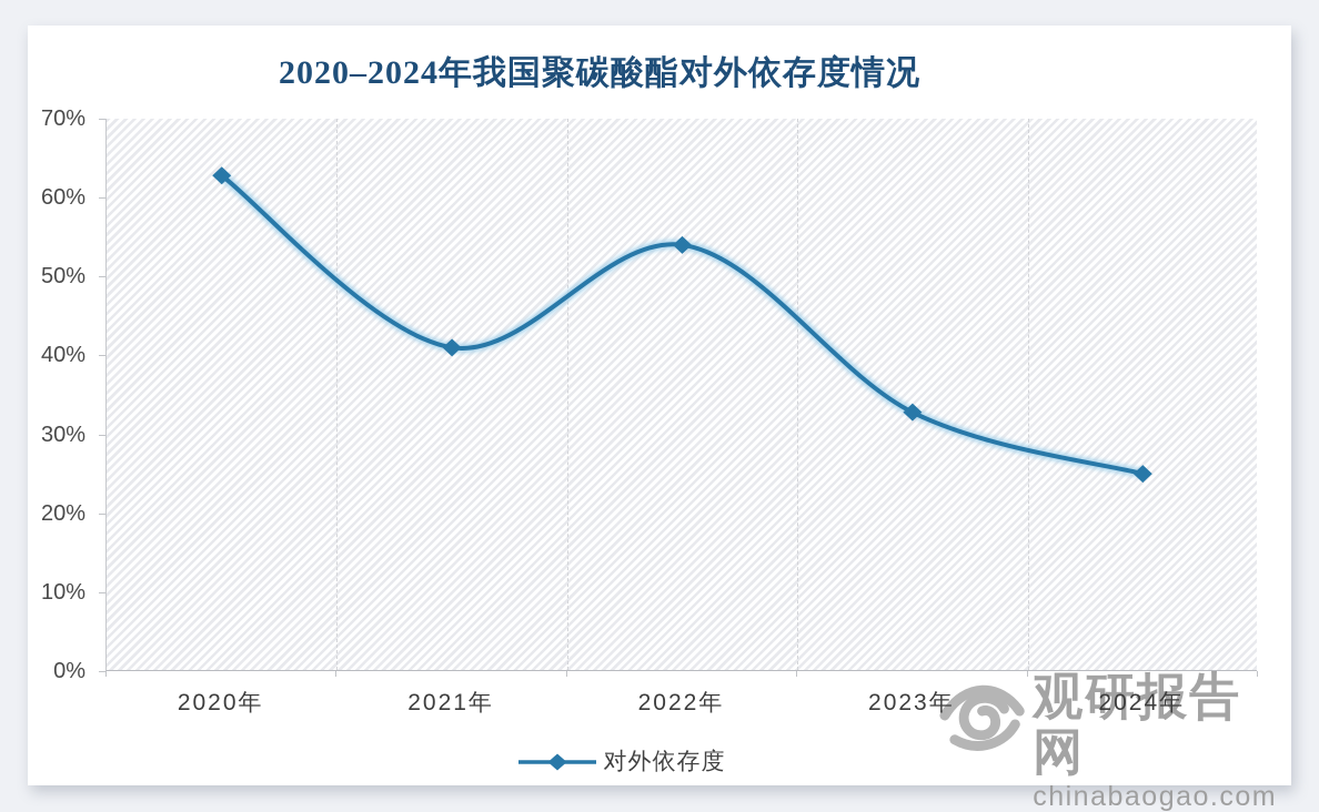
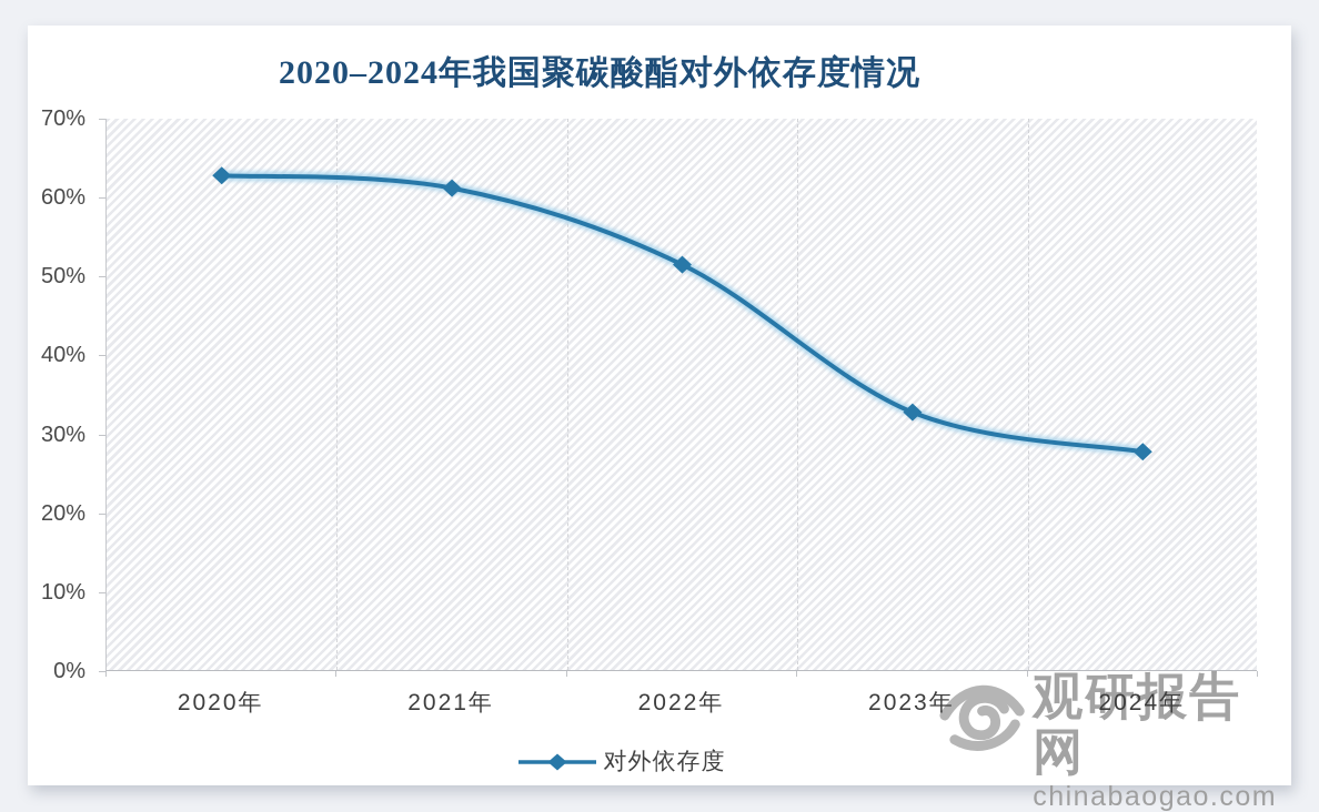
2021年: 41% -> 61%
2022年: 54% -> 52%
2024年: 25% -> 28%
